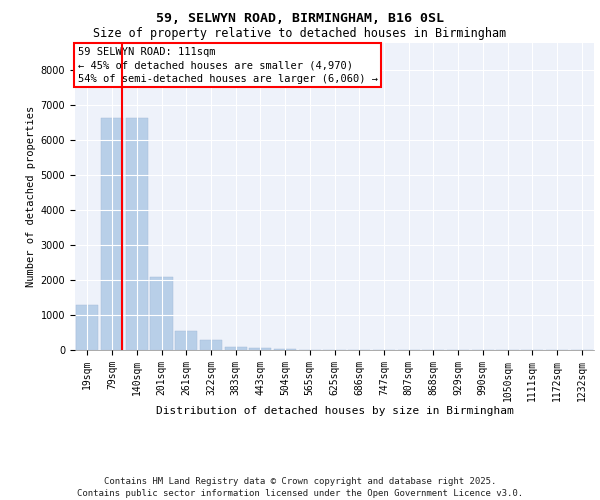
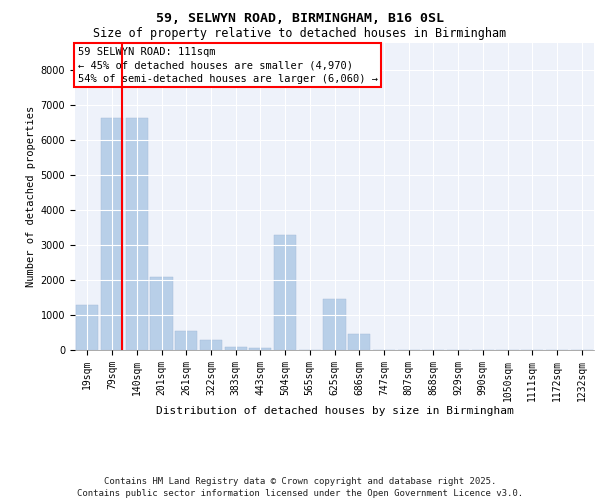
504sqm: 20 -> 3300
625sqm: 0 -> 1450
686sqm: 0 -> 450
